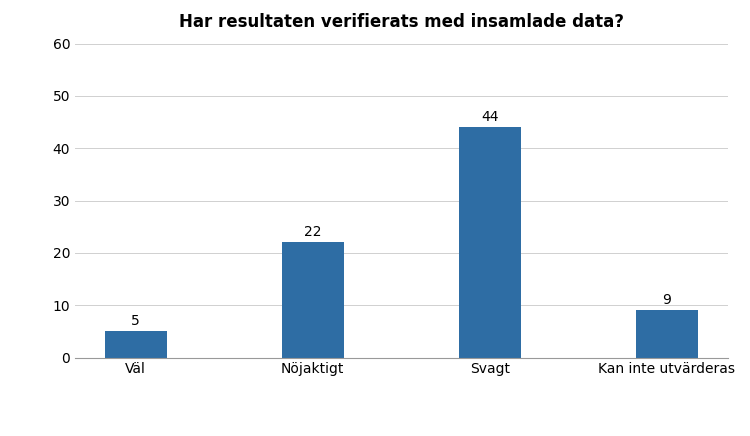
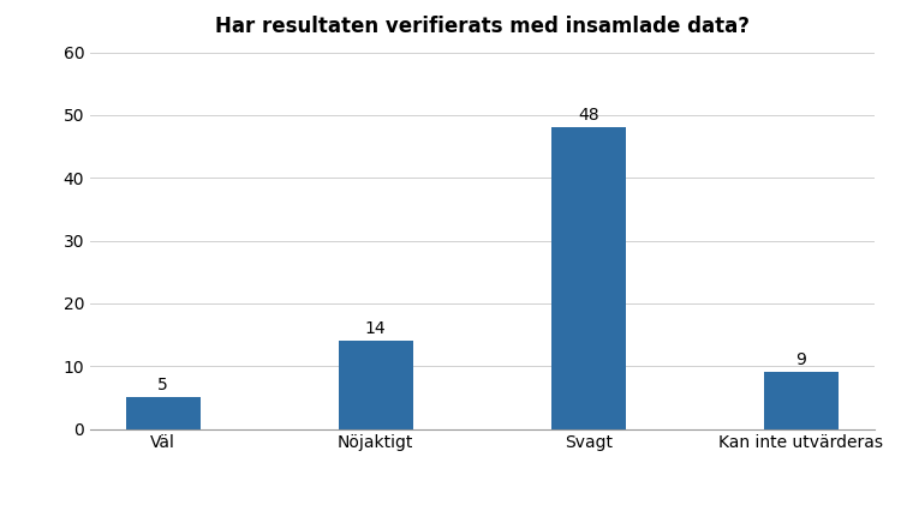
Nöjaktigt: 22 -> 14
Svagt: 44 -> 48
